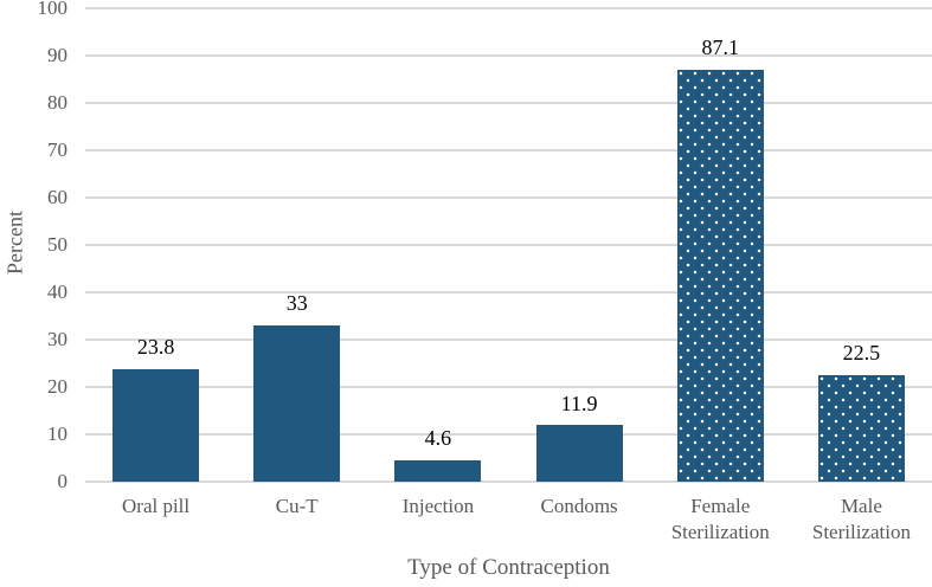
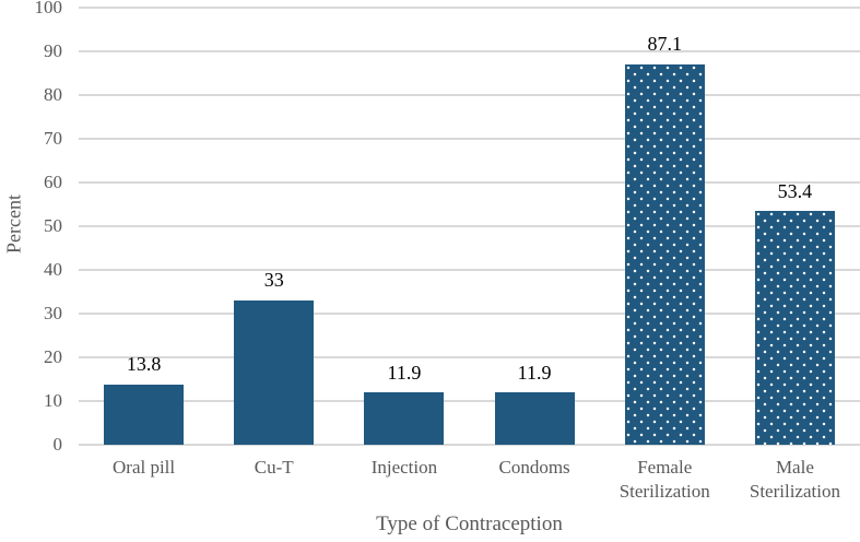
Oral pill: 23.8 -> 13.8
Injection: 4.6 -> 11.9
Male Sterilization: 22.5 -> 53.4
